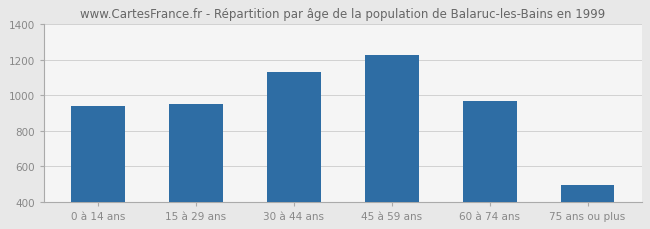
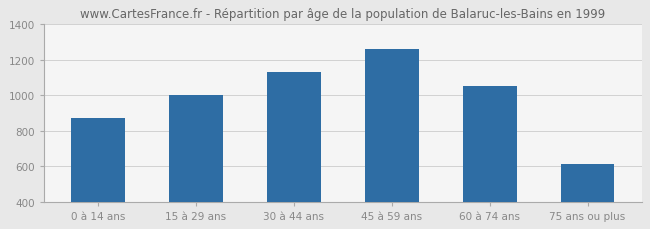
0 à 14 ans: 940 -> 870
15 à 29 ans: 950 -> 1000
45 à 59 ans: 1220 -> 1260
60 à 74 ans: 960 -> 1050
75 ans ou plus: 500 -> 610
